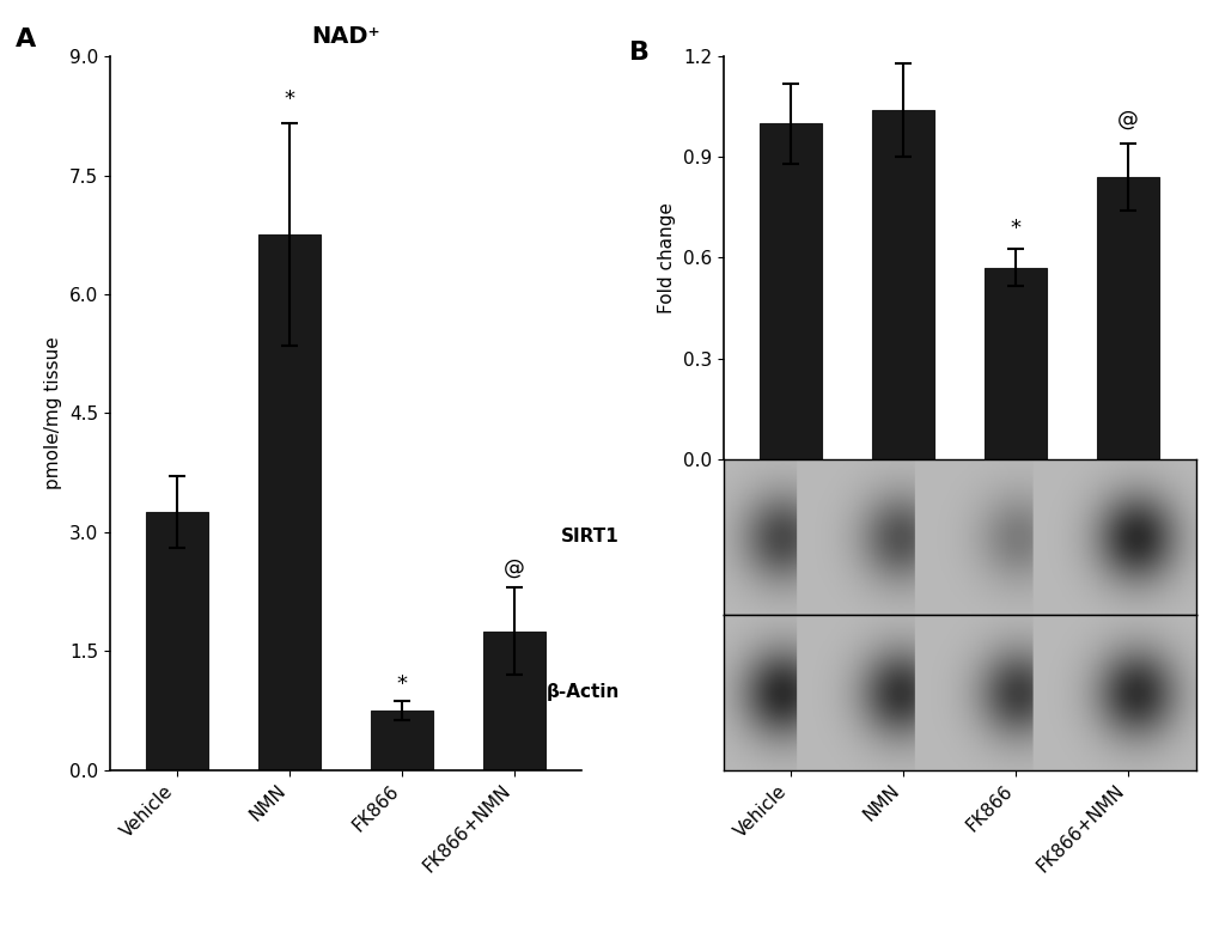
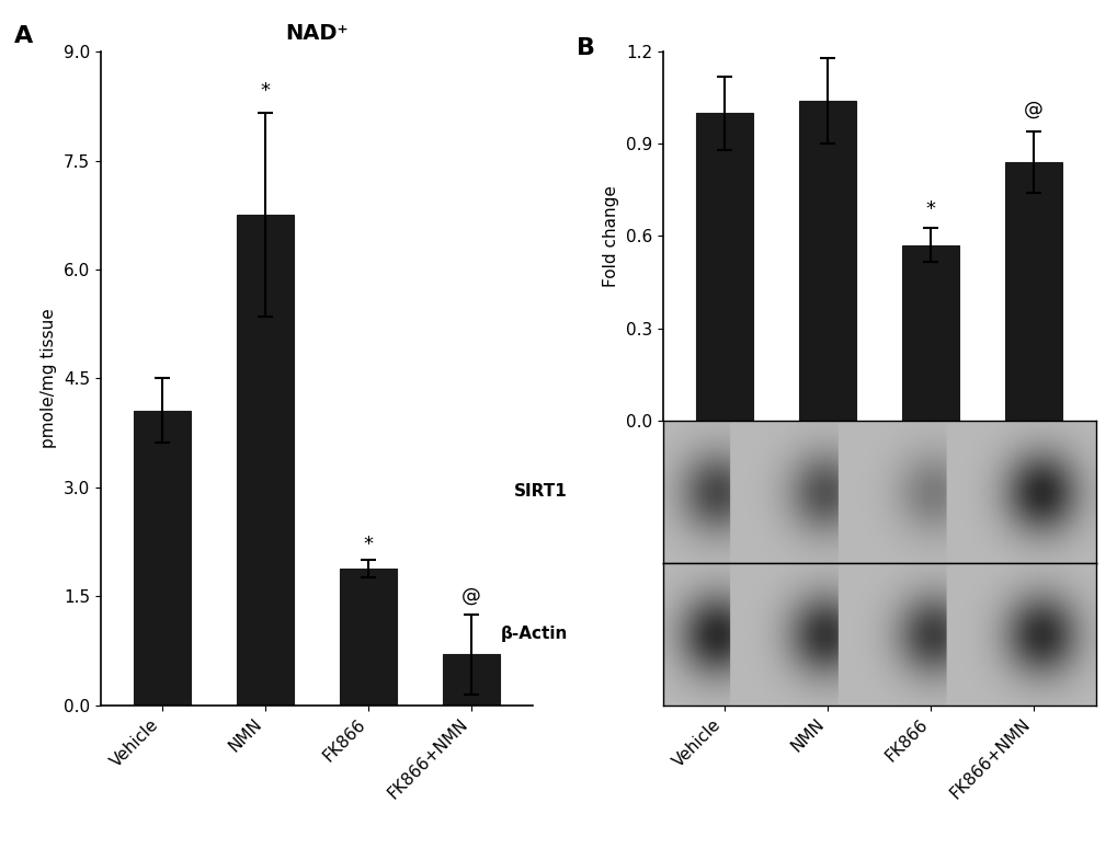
NAD⁺/Vehicle: 3.25 -> 4.06
NAD⁺/FK866: 0.75 -> 1.88
NAD⁺/FK866+NMN: 1.75 -> 0.70
